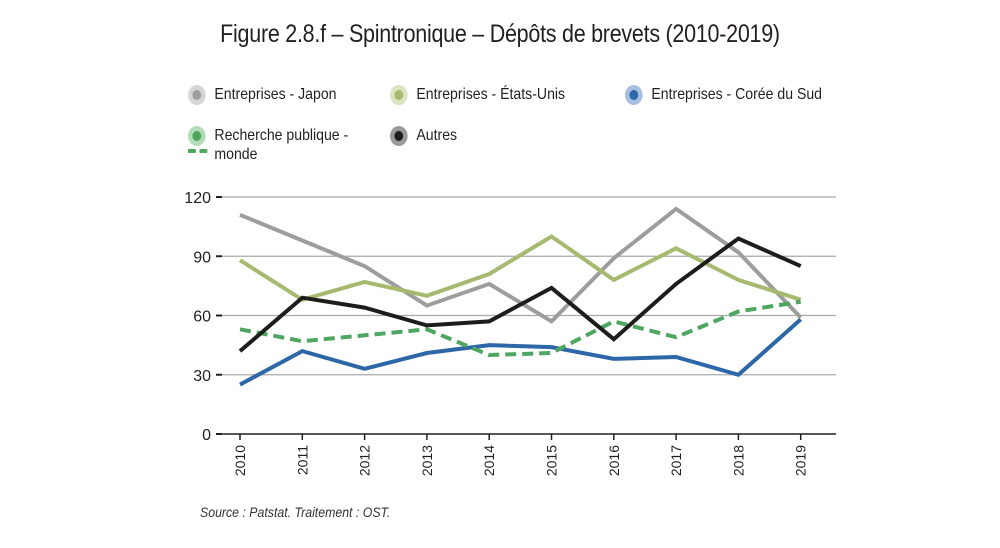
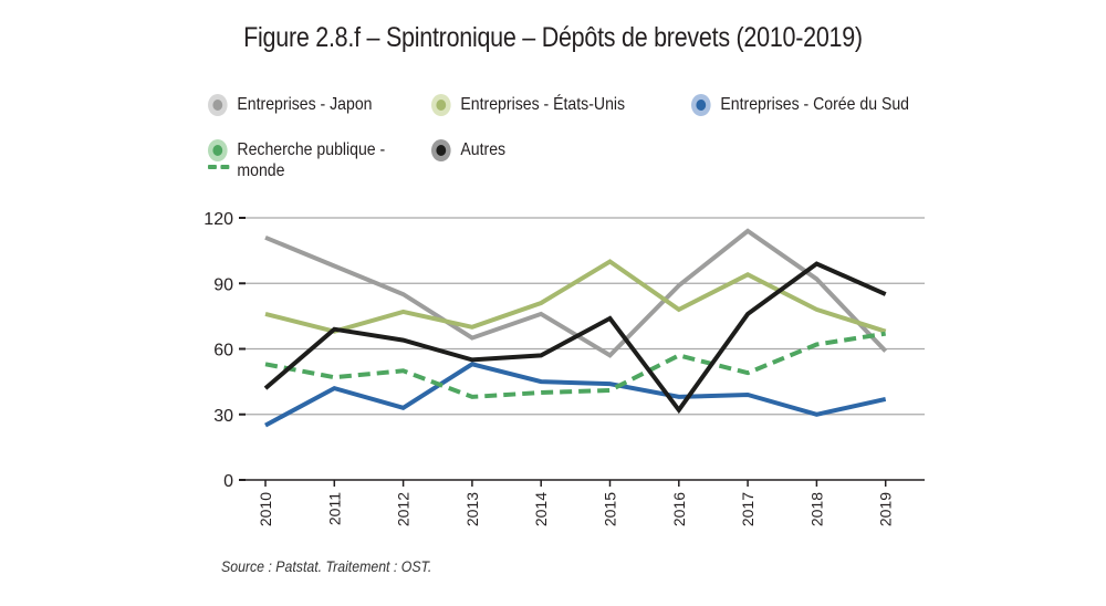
Entreprises - États-Unis/2010: 88 -> 76
Entreprises - Corée du Sud/2013: 41 -> 53
Recherche publique - monde/2013: 53 -> 38
Autres/2016: 48 -> 32
Entreprises - Corée du Sud/2019: 58 -> 37
